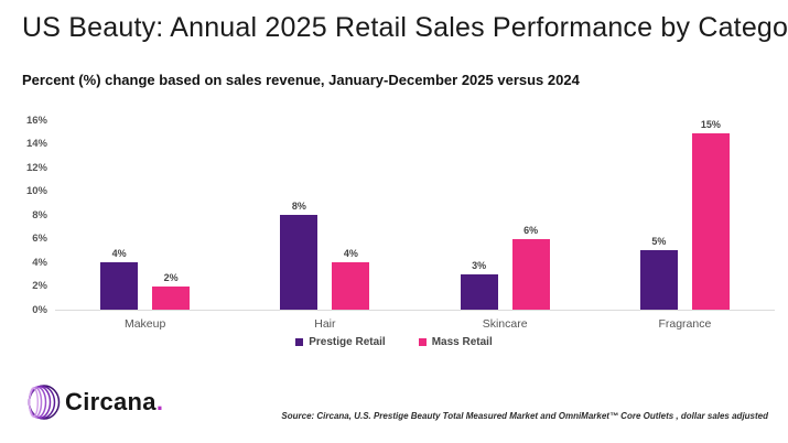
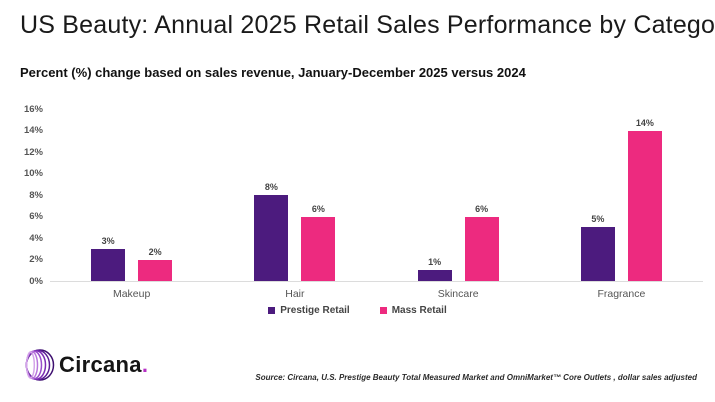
Prestige Retail/Makeup: 4% -> 3%
Mass Retail/Hair: 4% -> 6%
Prestige Retail/Skincare: 3% -> 1%
Mass Retail/Fragrance: 15% -> 14%
